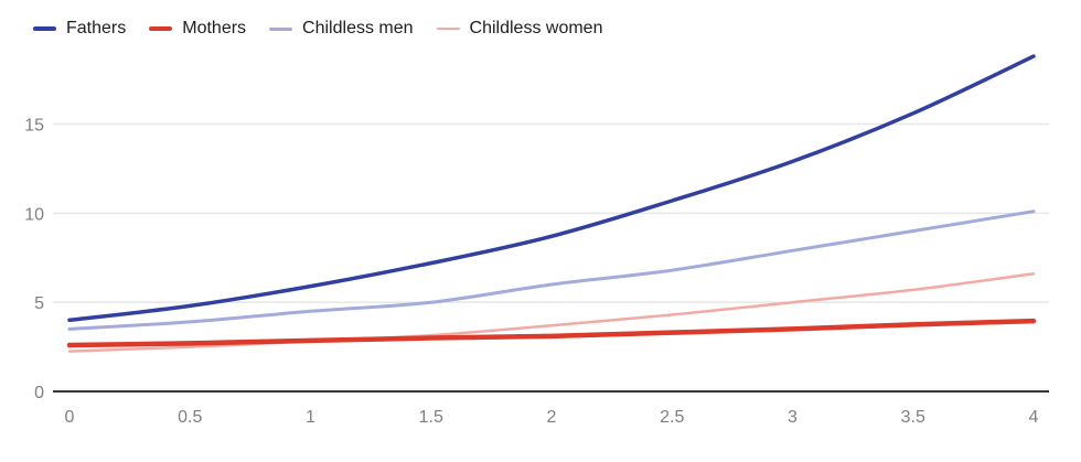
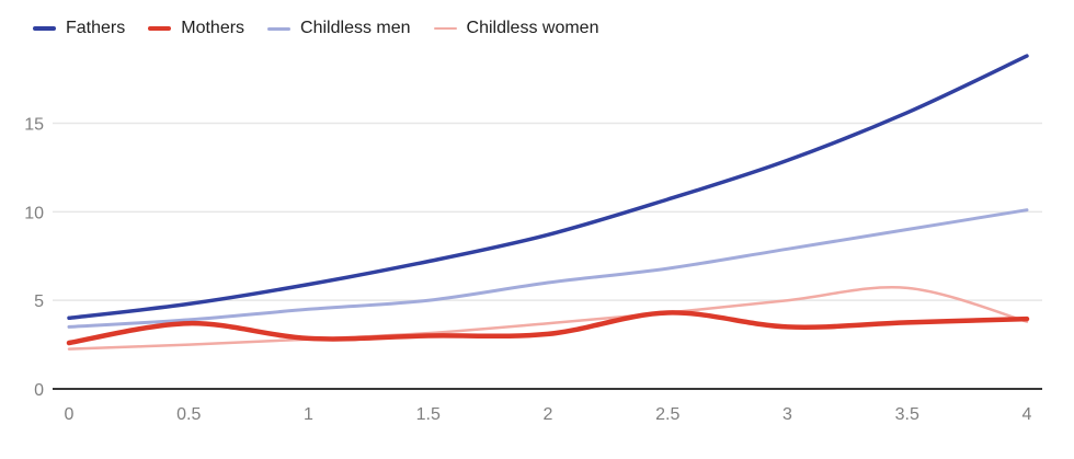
Mothers/0.5: 2.7 -> 3.7
Mothers/2.5: 3.3 -> 4.3
Childless women/4: 6.6 -> 3.8
